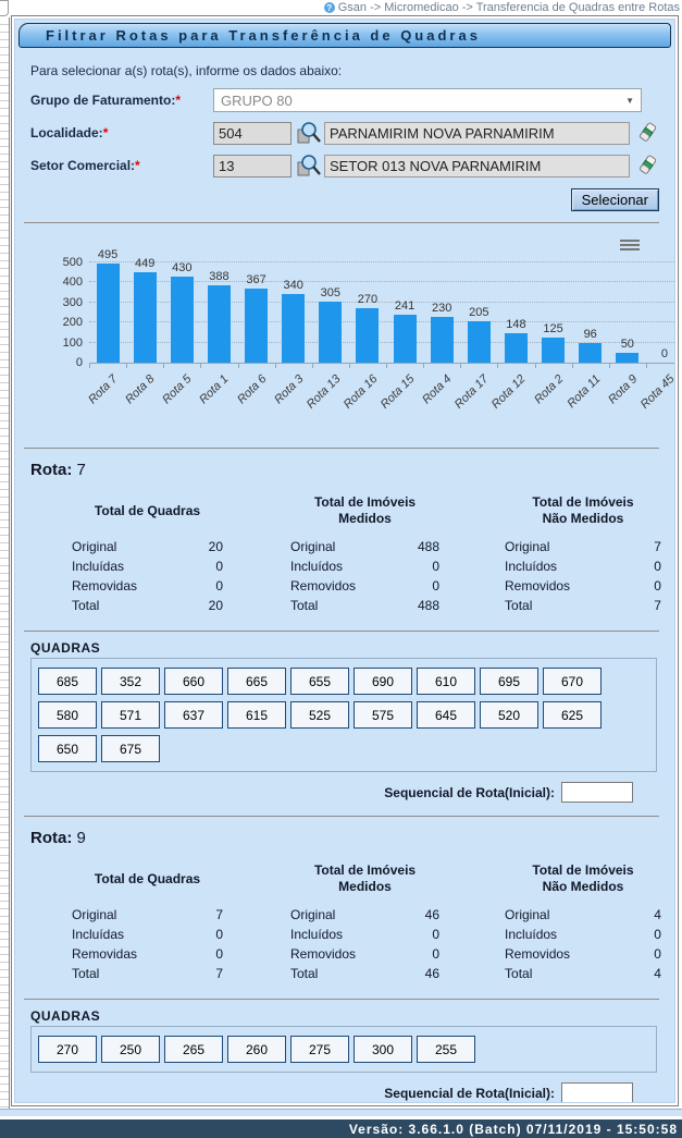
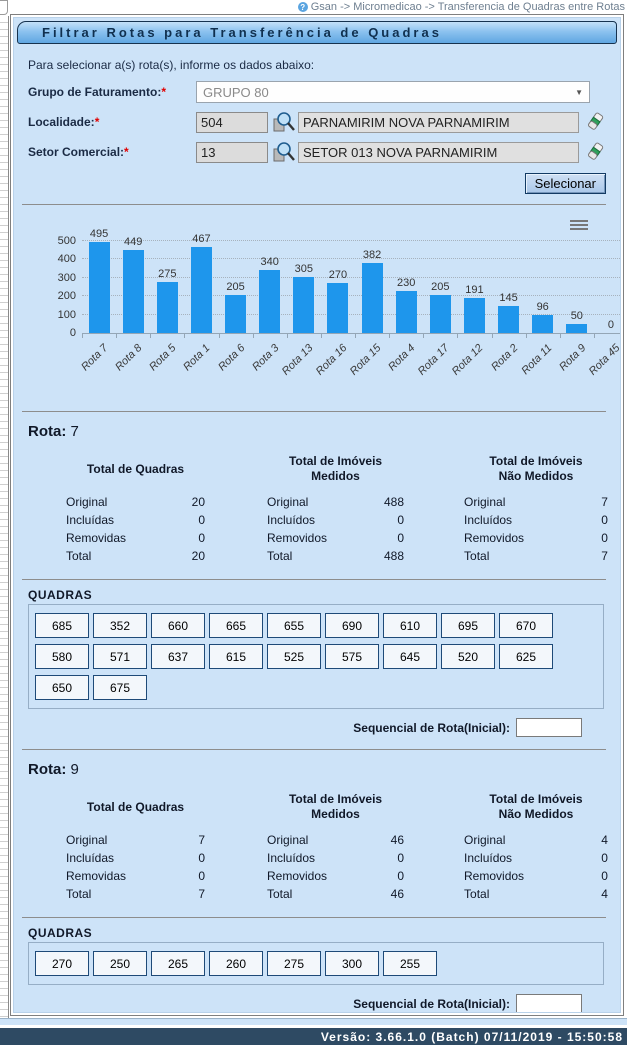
Rota 5: 430 -> 275
Rota 1: 388 -> 467
Rota 6: 367 -> 205
Rota 15: 241 -> 382
Rota 12: 148 -> 191
Rota 2: 125 -> 145
